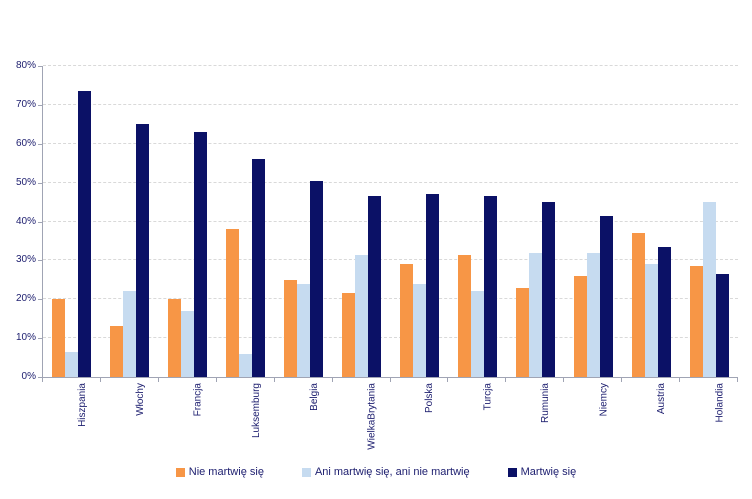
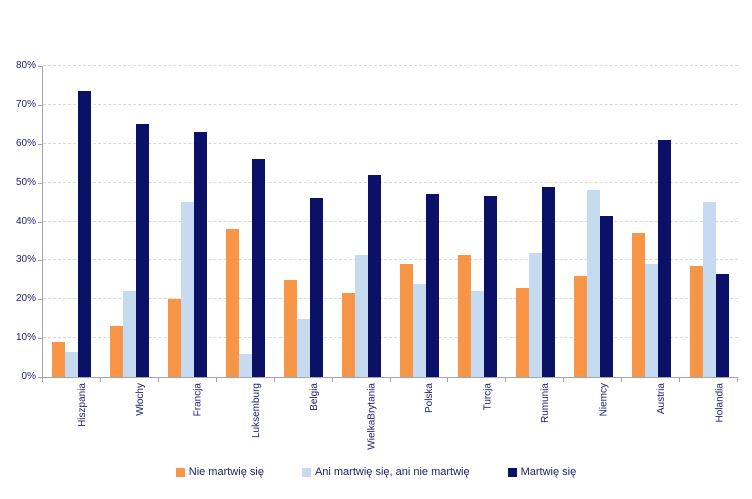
Nie martwię się/Hiszpania: 20% -> 9%
Ani martwię się, ani nie martwię/Francja: 17% -> 45%
Ani martwię się, ani nie martwię/Belgia: 24% -> 15%
Martwię się/Belgia: 50% -> 46%
Martwię się/WielkaBrytania: 46% -> 52%
Martwię się/Rumunia: 45% -> 49%
Ani martwię się, ani nie martwię/Niemcy: 32% -> 48%
Martwię się/Austria: 34% -> 61%
